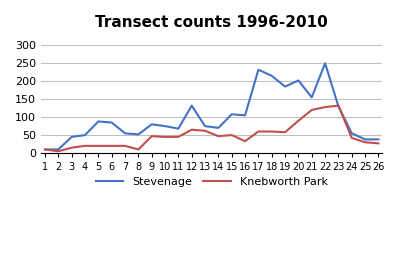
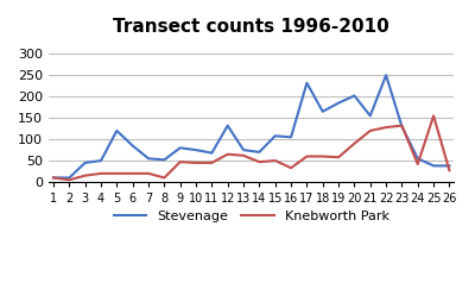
Stevenage/5: 88 -> 120
Stevenage/18: 215 -> 165
Knebworth Park/25: 30 -> 155
